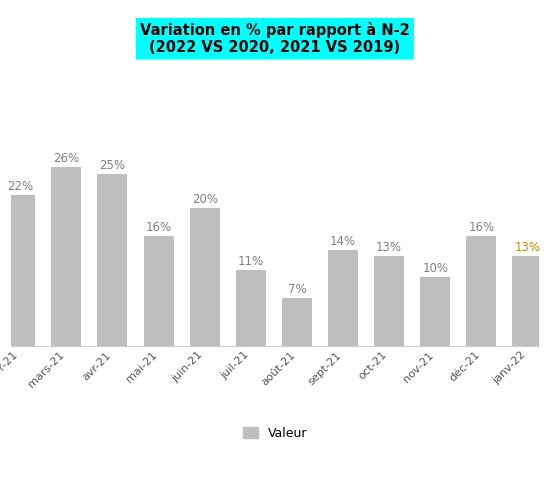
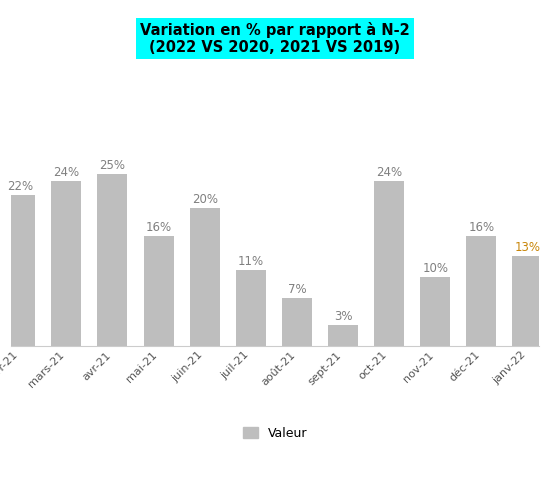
mars-21: 26% -> 24%
sept-21: 14% -> 3%
oct-21: 13% -> 24%
